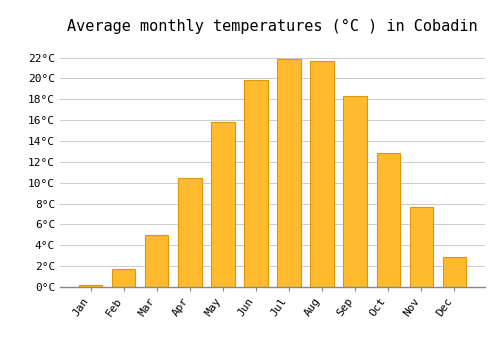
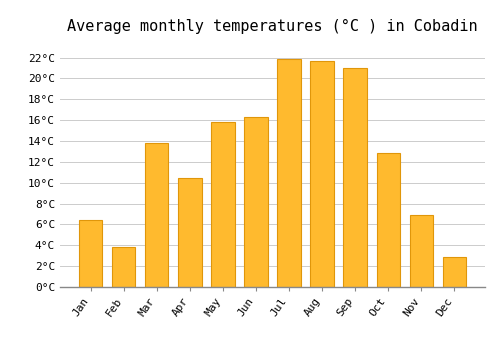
Jan: 0.2°C -> 6.4°C
Feb: 1.7°C -> 3.8°C
Mar: 5.0°C -> 13.8°C
Jun: 19.9°C -> 16.3°C
Sep: 18.3°C -> 21.0°C
Nov: 7.7°C -> 6.9°C
